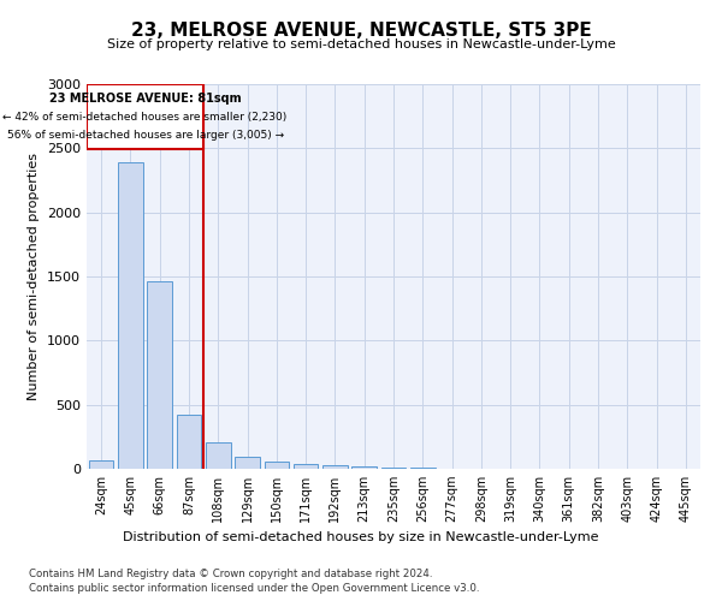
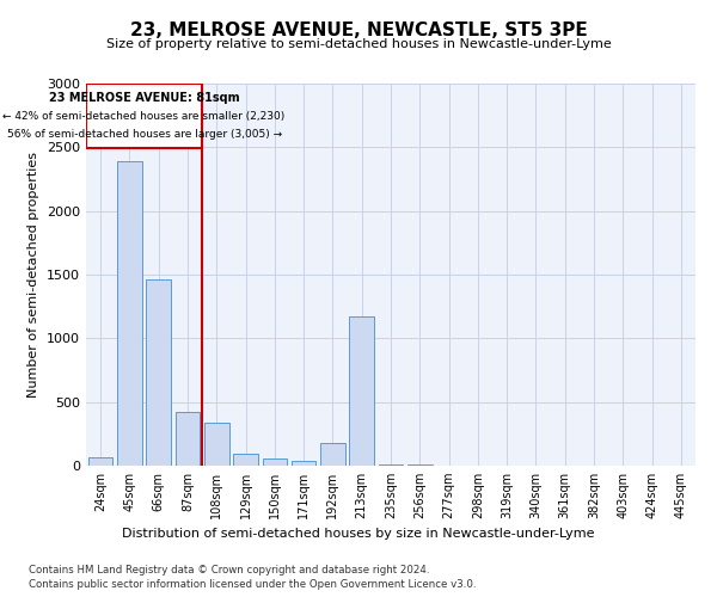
108sqm: 200 -> 340
192sqm: 20 -> 180
213sqm: 20 -> 1170
